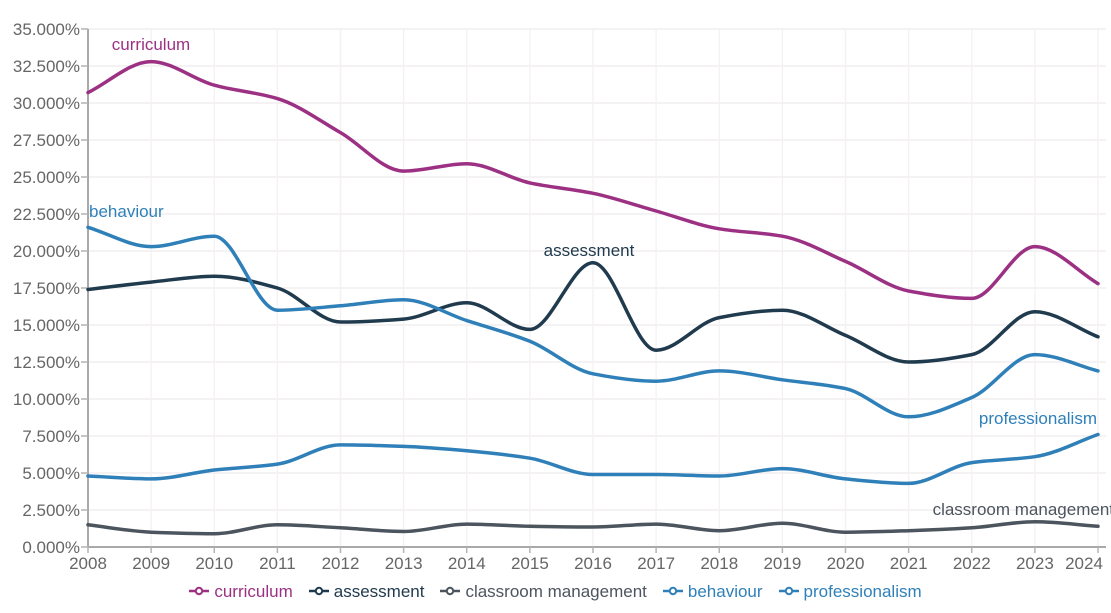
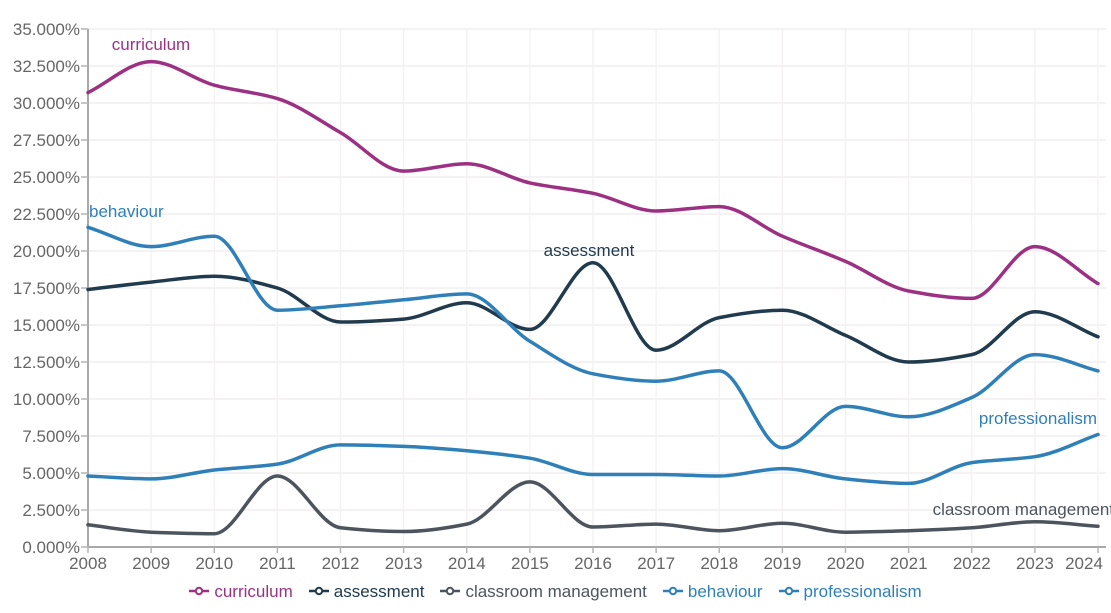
classroom management/2011: 1.5% -> 4.8%
behaviour/2014: 15.3% -> 17.1%
classroom management/2015: 1.4% -> 4.4%
curriculum/2018: 21.5% -> 23.0%
behaviour/2019: 11.3% -> 6.7%
behaviour/2020: 10.7% -> 9.5%
